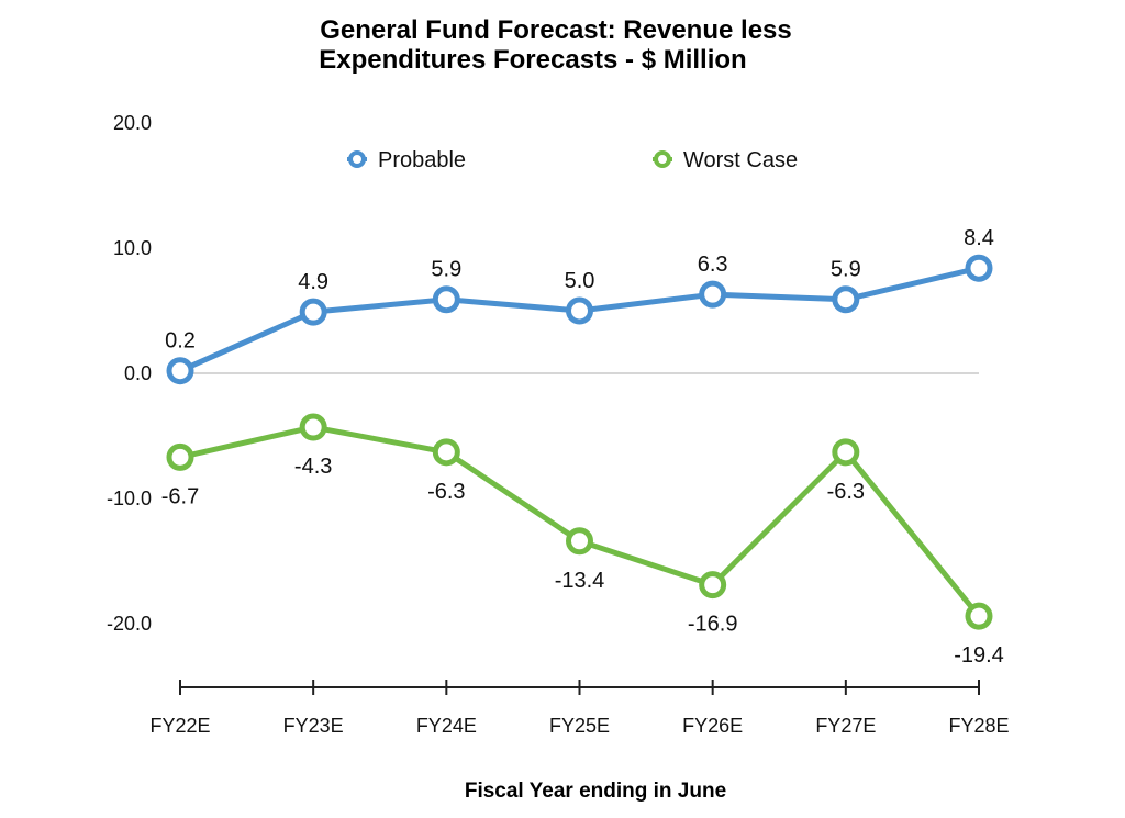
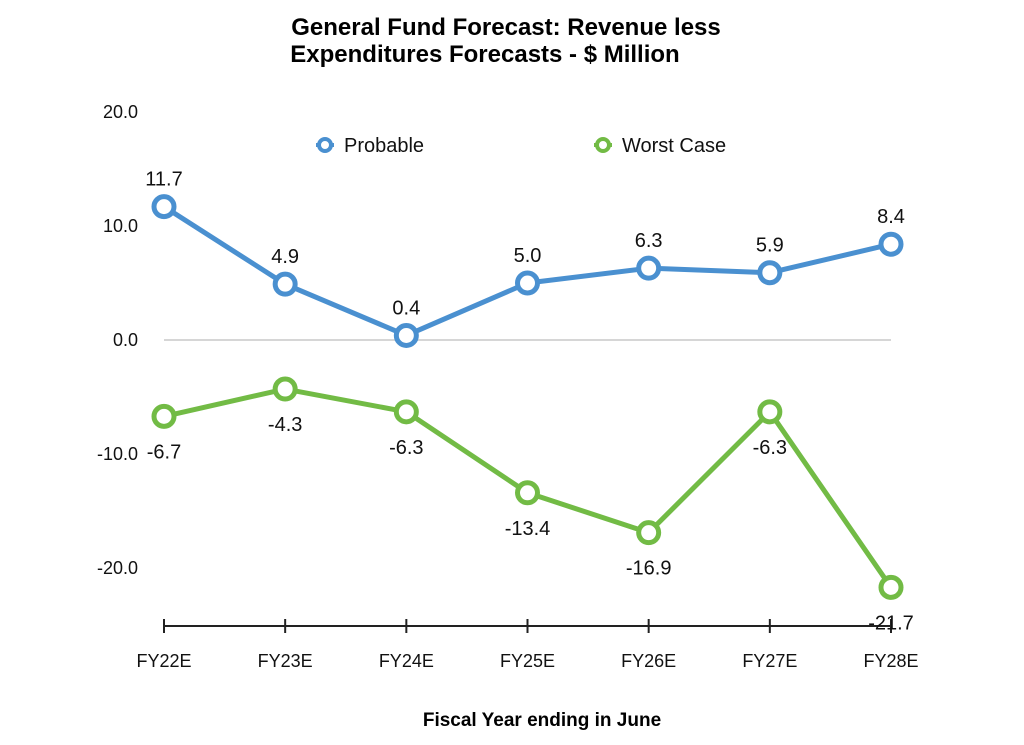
Probable/FY22E: 0.2 -> 11.7
Probable/FY24E: 5.9 -> 0.4
Worst Case/FY28E: -19.4 -> -21.7
